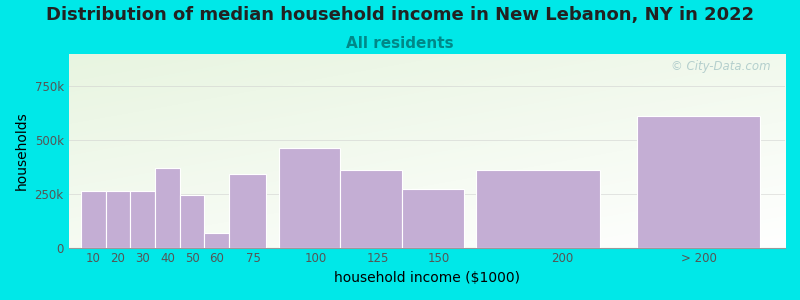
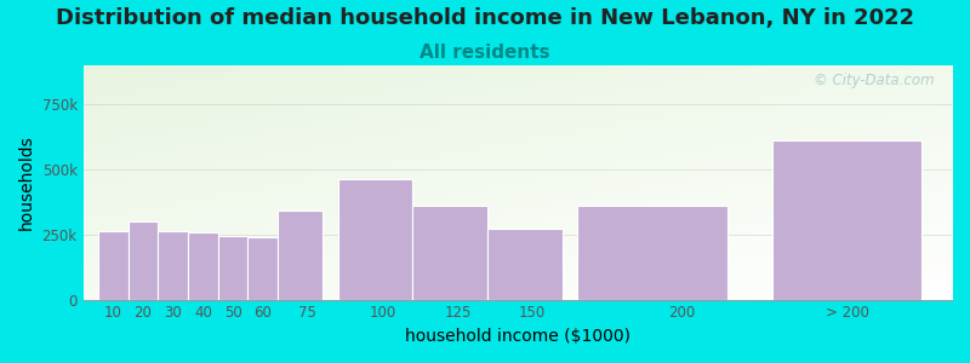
20: 265k -> 300k
40: 370k -> 258k
60: 70k -> 238k
